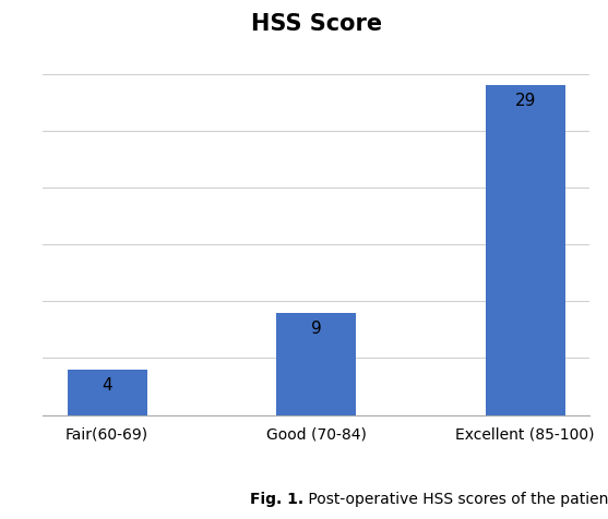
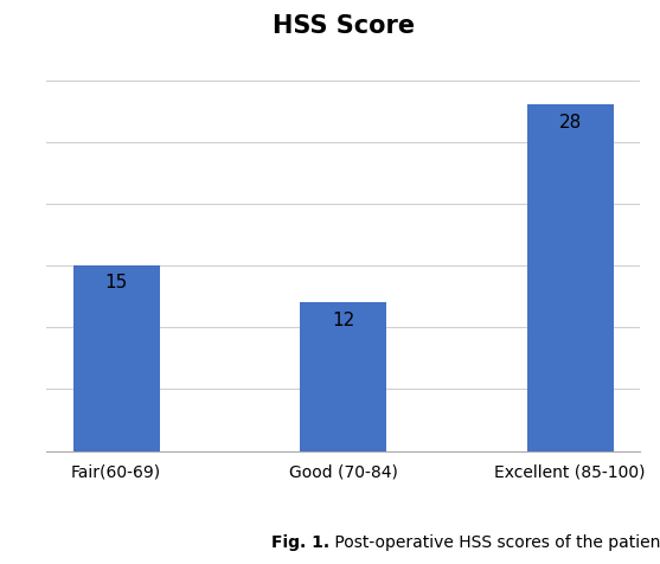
Fair(60-69): 4 -> 15
Good (70-84): 9 -> 12
Excellent (85-100): 29 -> 28
